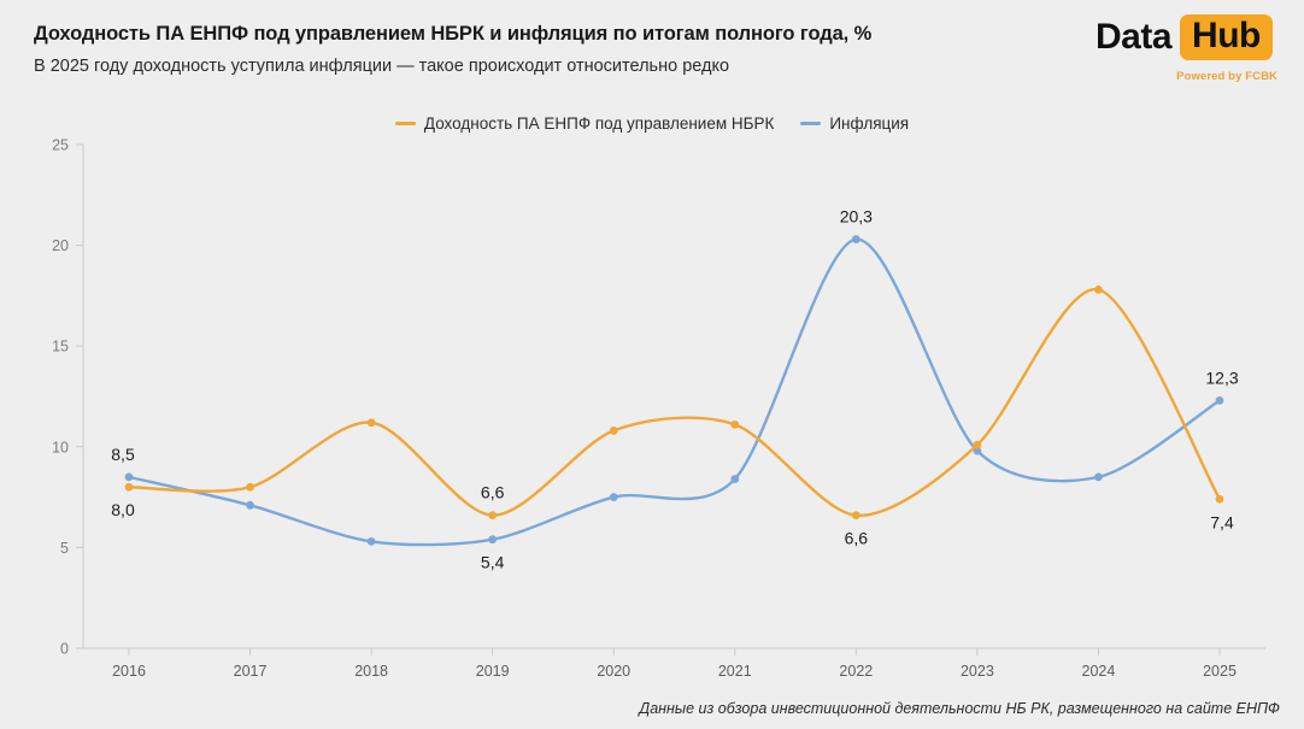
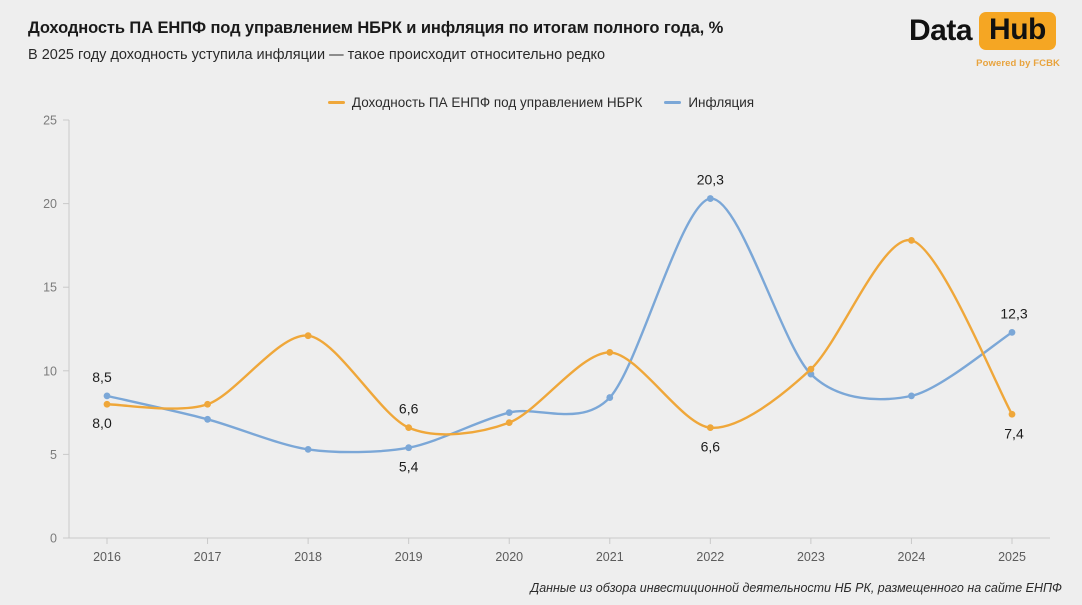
Доходность ПА ЕНПФ под управлением НБРК/2018: 11.2 -> 12.1
Доходность ПА ЕНПФ под управлением НБРК/2020: 10.8 -> 6.9
